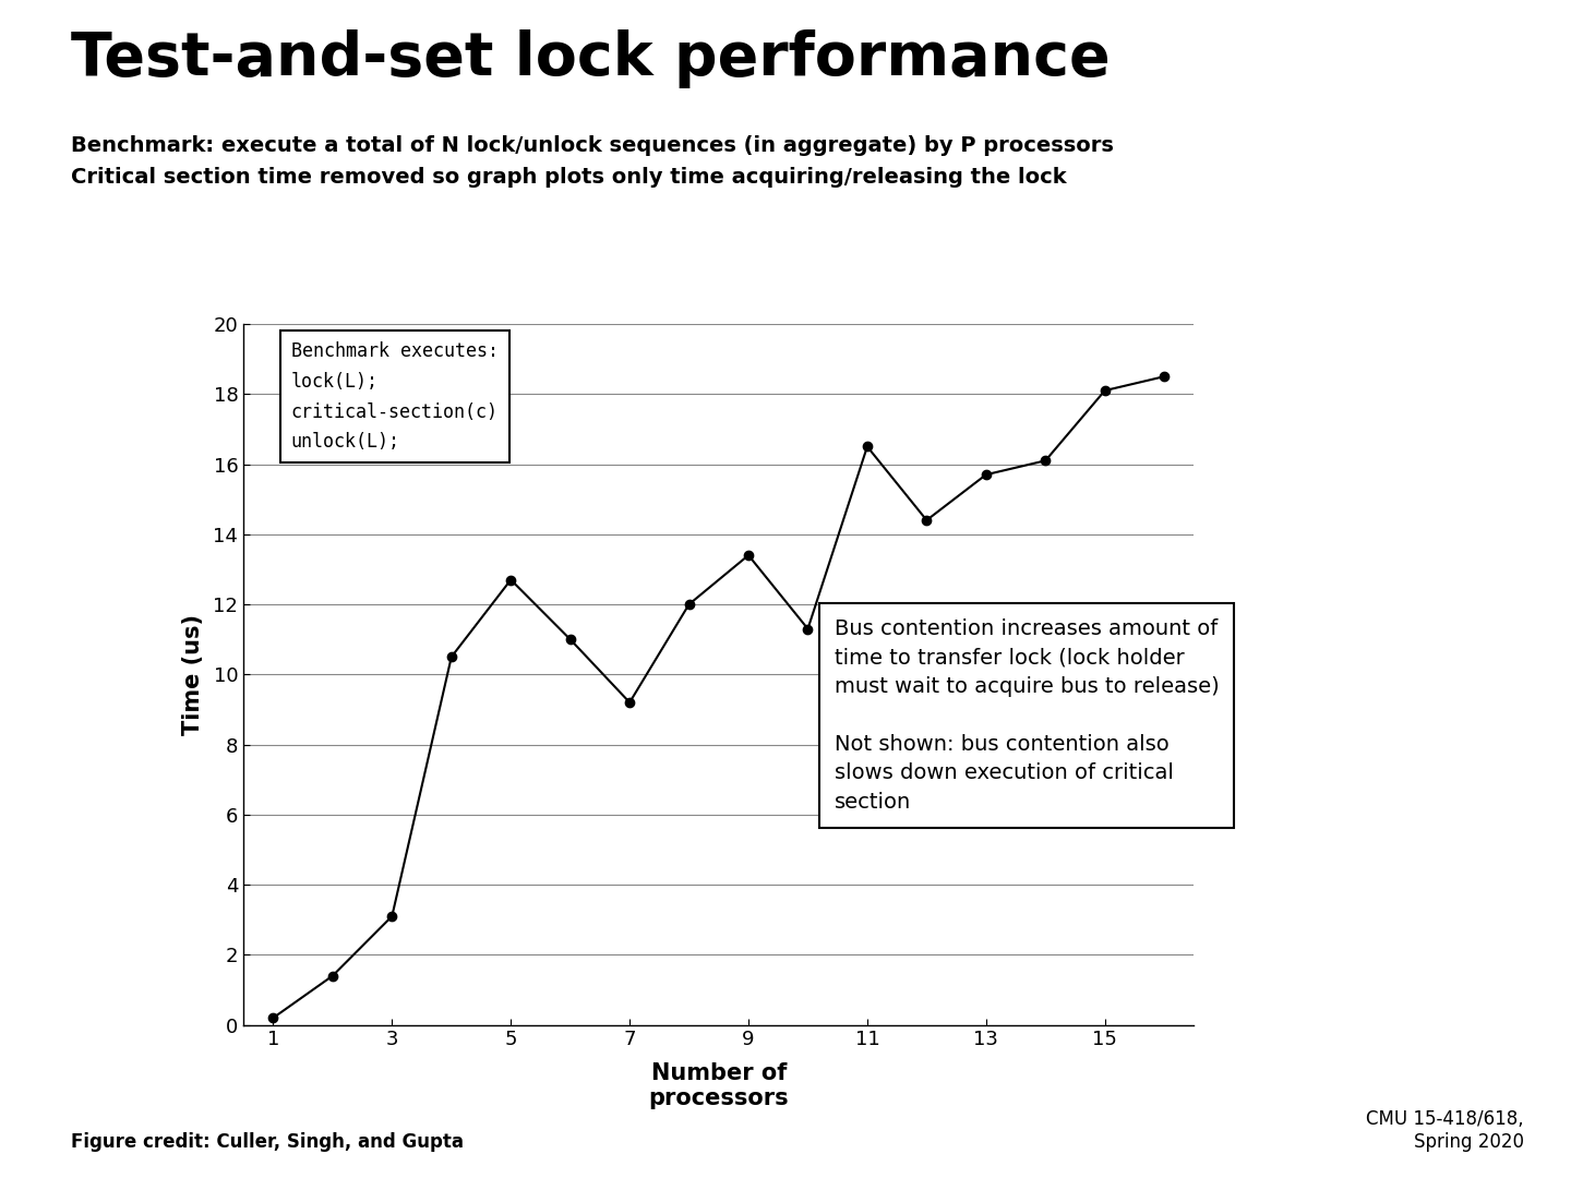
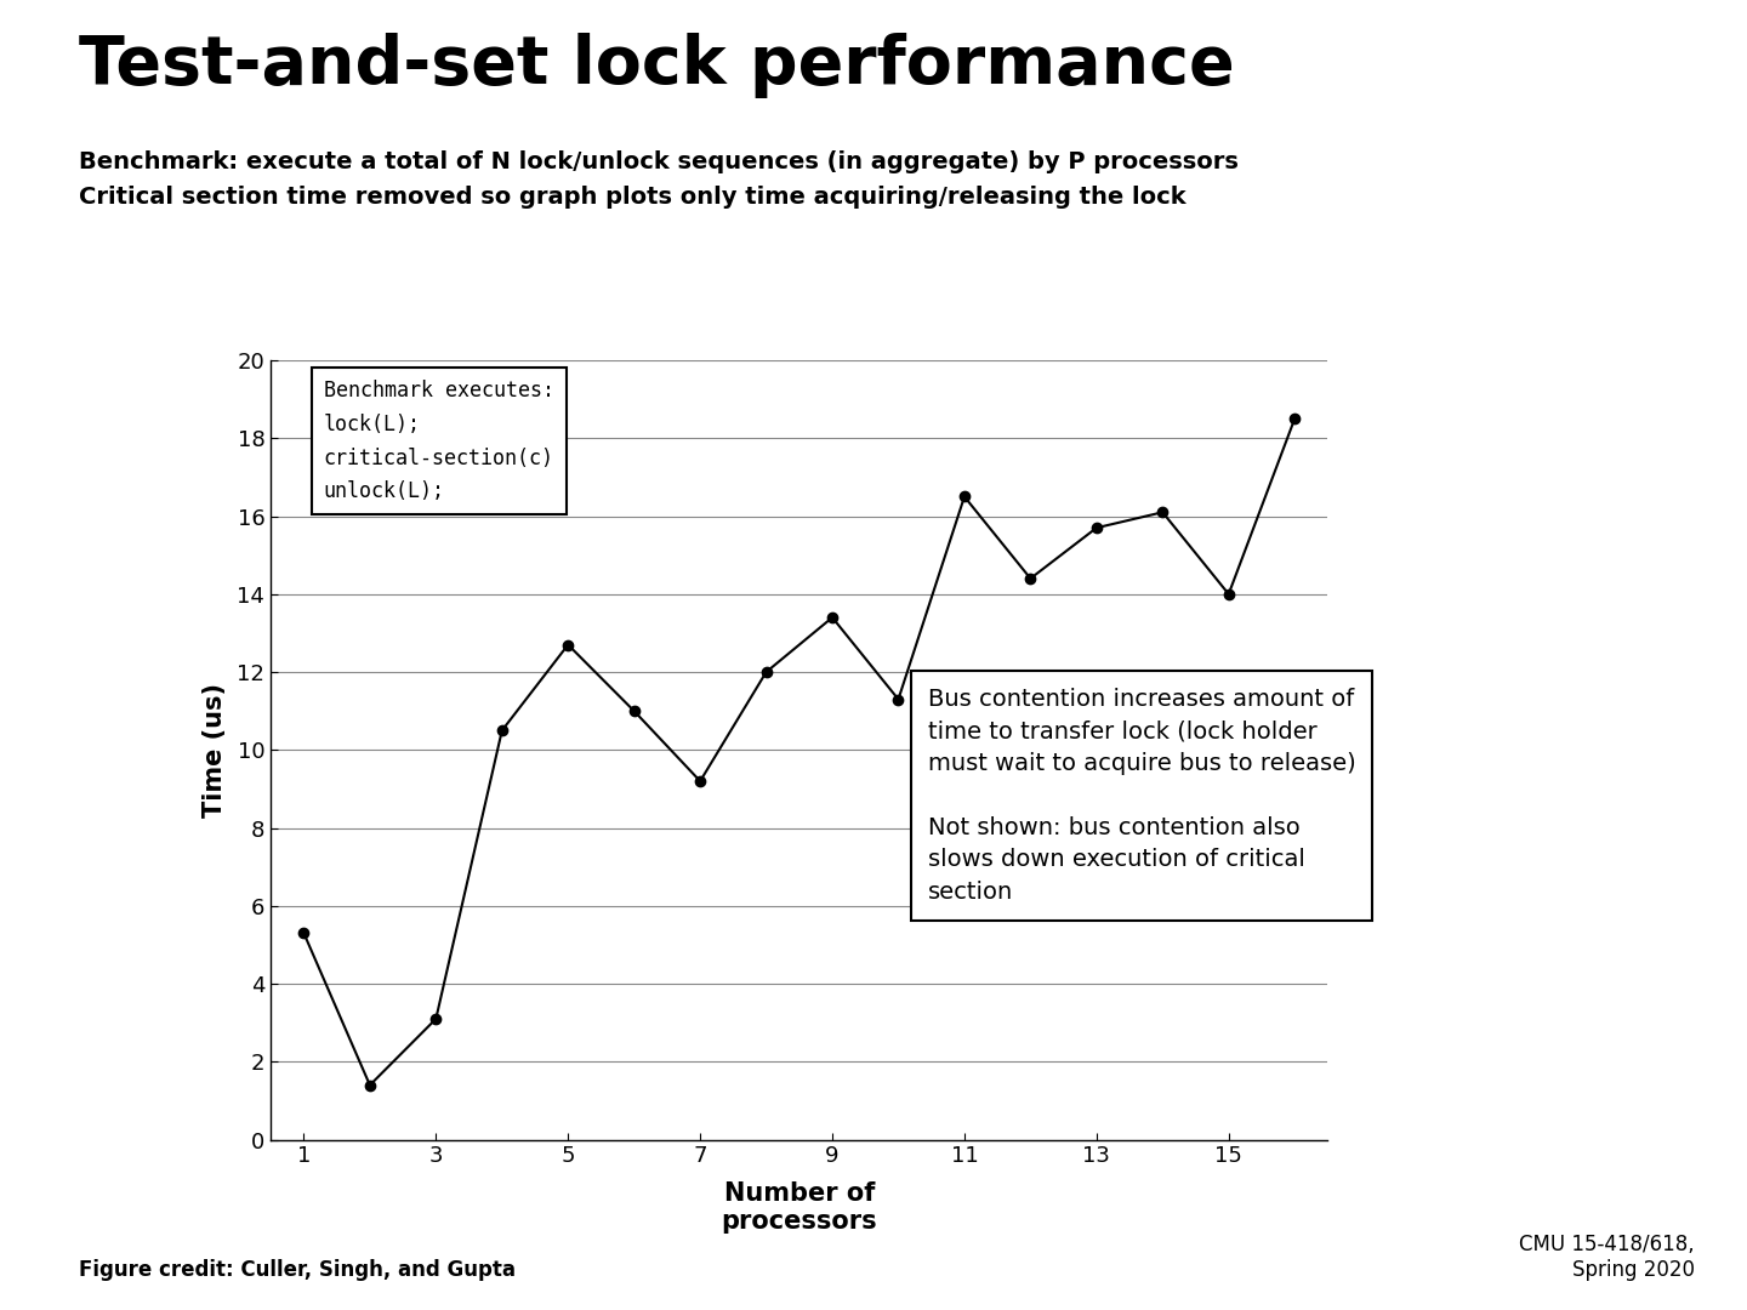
1: 0.2 -> 5.3
15: 18.1 -> 14.0
